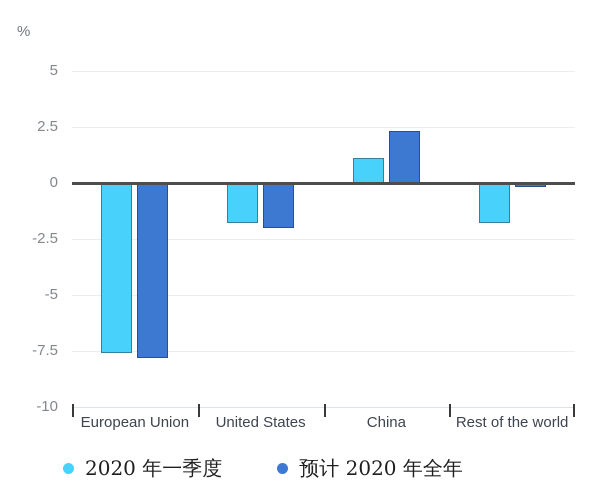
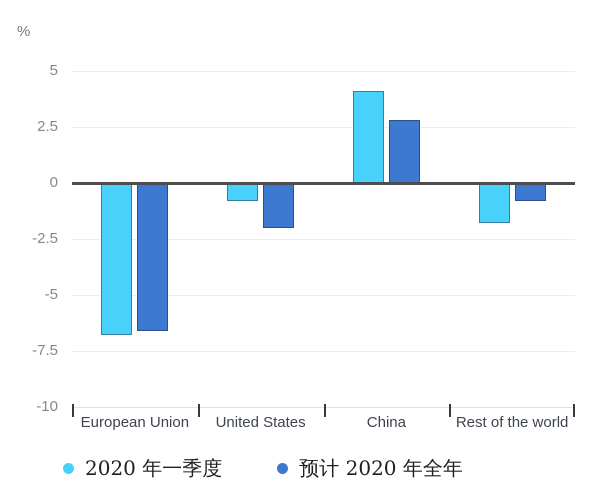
2020 年一季度/European Union: -7.6 -> -6.8
预计 2020 年全年/European Union: -7.8 -> -6.6
2020 年一季度/United States: -1.8 -> -0.8
2020 年一季度/China: 1.1 -> 4.1
预计 2020 年全年/China: 2.3 -> 2.8
预计 2020 年全年/Rest of the world: -0.2 -> -0.8
